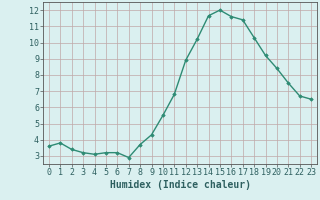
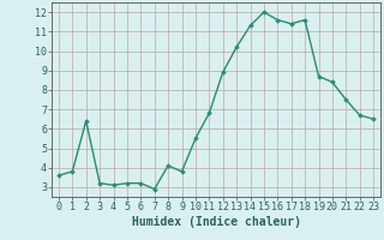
2: 3.4 -> 6.4
8: 3.7 -> 4.1
9: 4.3 -> 3.8
14: 11.7 -> 11.3
18: 10.3 -> 11.6
19: 9.2 -> 8.7
